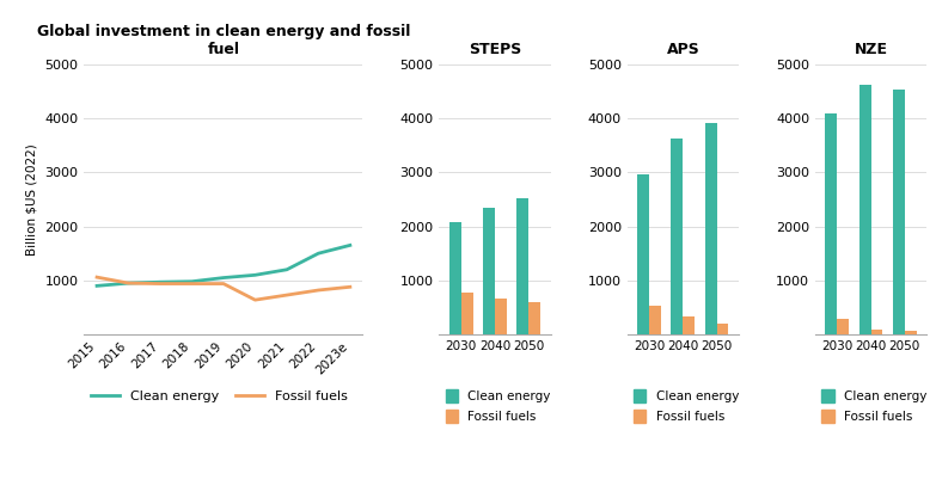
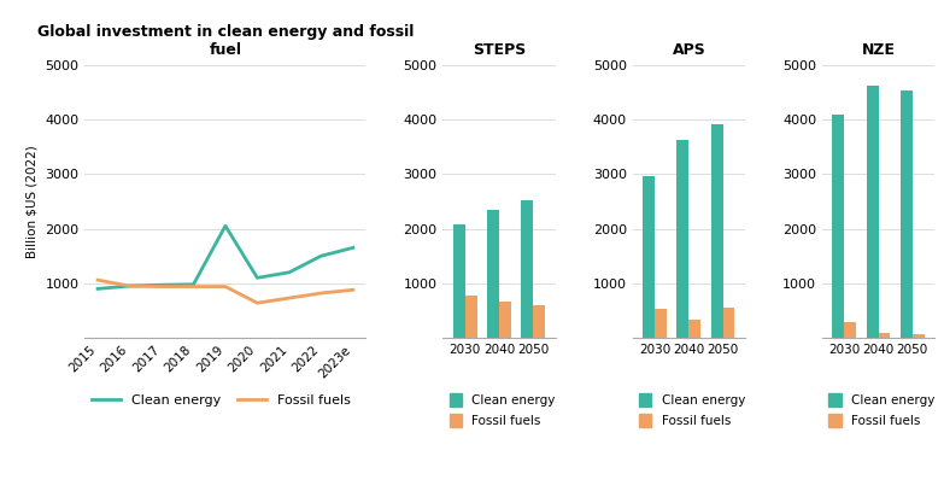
Global investment in clean energy and fossil fuel/Clean energy/2019: 1050 -> 2050
APS/Fossil fuels/2050: 210 -> 550
